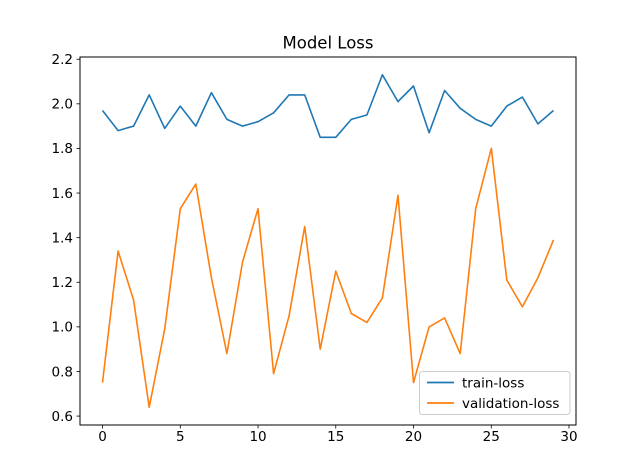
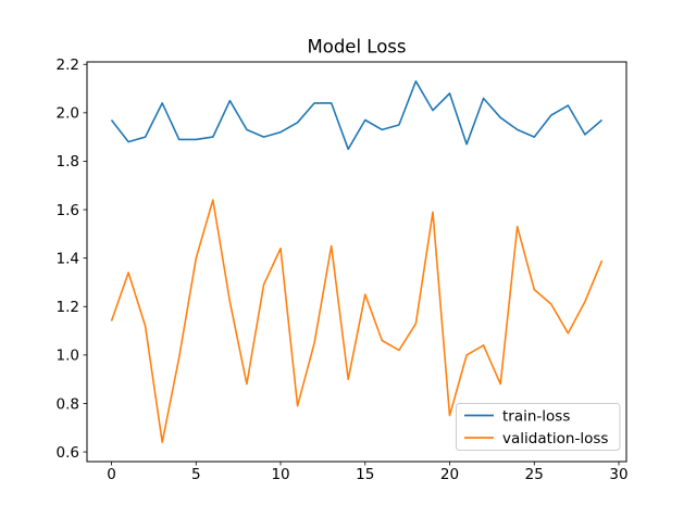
validation-loss/0: 0.75 -> 1.14
train-loss/5: 1.99 -> 1.89
validation-loss/5: 1.53 -> 1.40
validation-loss/10: 1.53 -> 1.44
train-loss/15: 1.85 -> 1.97
validation-loss/25: 1.80 -> 1.27
